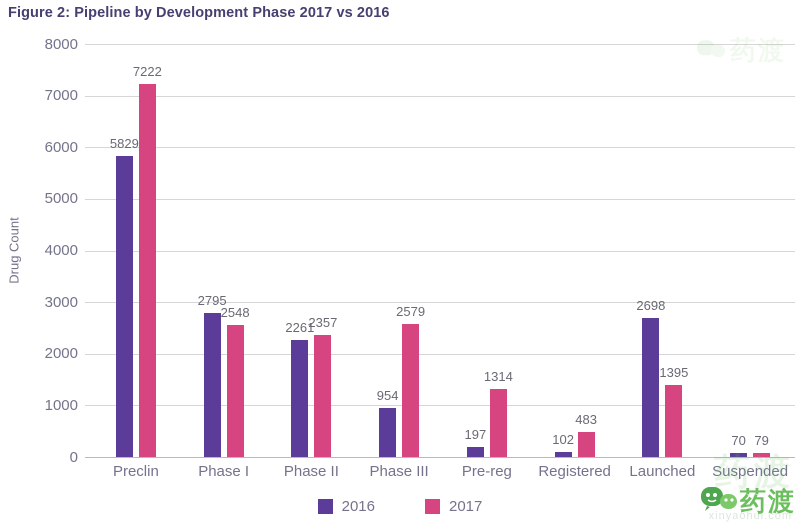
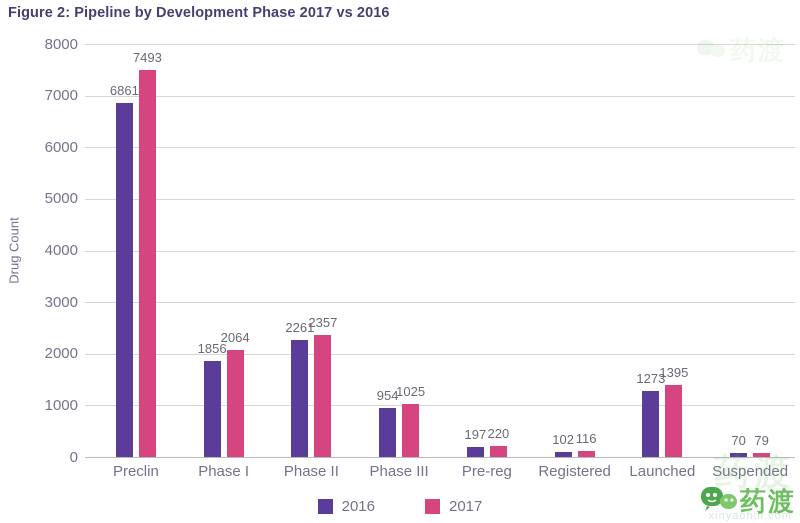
2016/Preclin: 5829 -> 6861
2017/Preclin: 7222 -> 7493
2016/Phase I: 2795 -> 1856
2017/Phase I: 2548 -> 2064
2017/Phase III: 2579 -> 1025
2017/Pre-reg: 1314 -> 220
2017/Registered: 483 -> 116
2016/Launched: 2698 -> 1273
